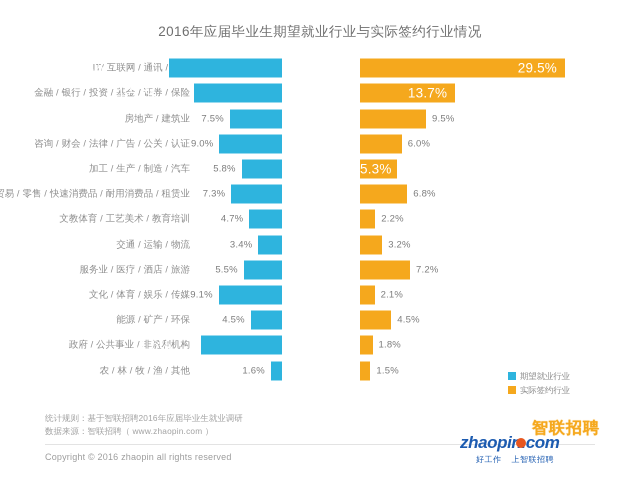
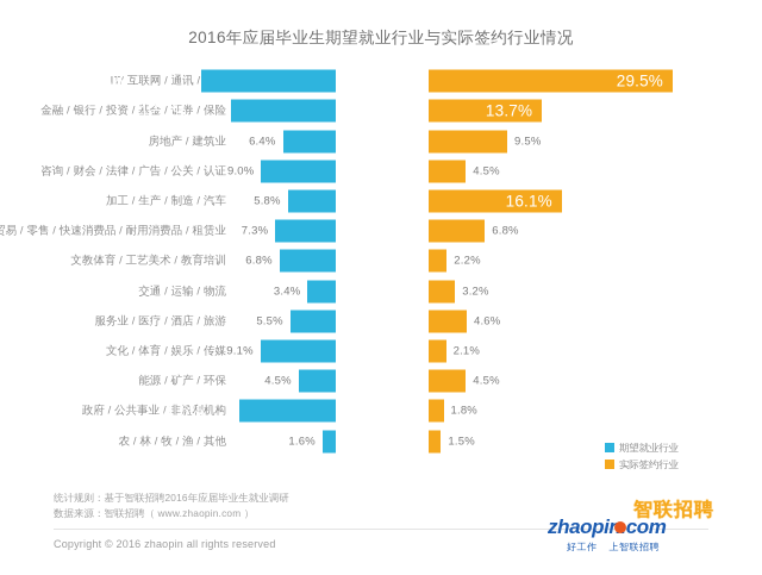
期望就业行业/房地产 / 建筑业: 7.5% -> 6.4%
实际签约行业/咨询 / 财会 / 法律 / 广告 / 公关 / 认证: 6.0% -> 4.5%
实际签约行业/加工 / 生产 / 制造 / 汽车: 5.3% -> 16.1%
期望就业行业/文教体育 / 工艺美术 / 教育培训: 4.7% -> 6.8%
实际签约行业/服务业 / 医疗 / 酒店 / 旅游: 7.2% -> 4.6%
